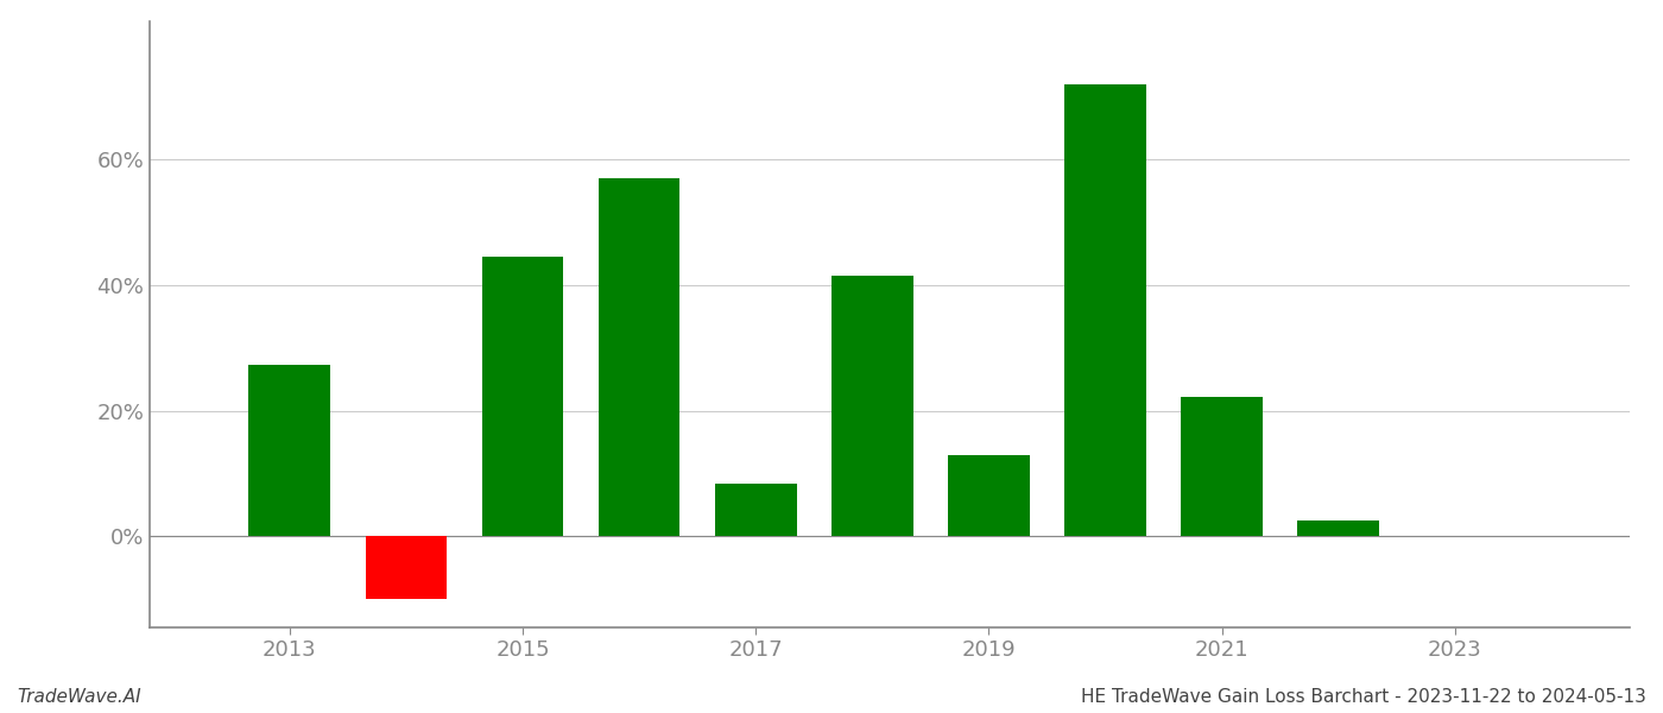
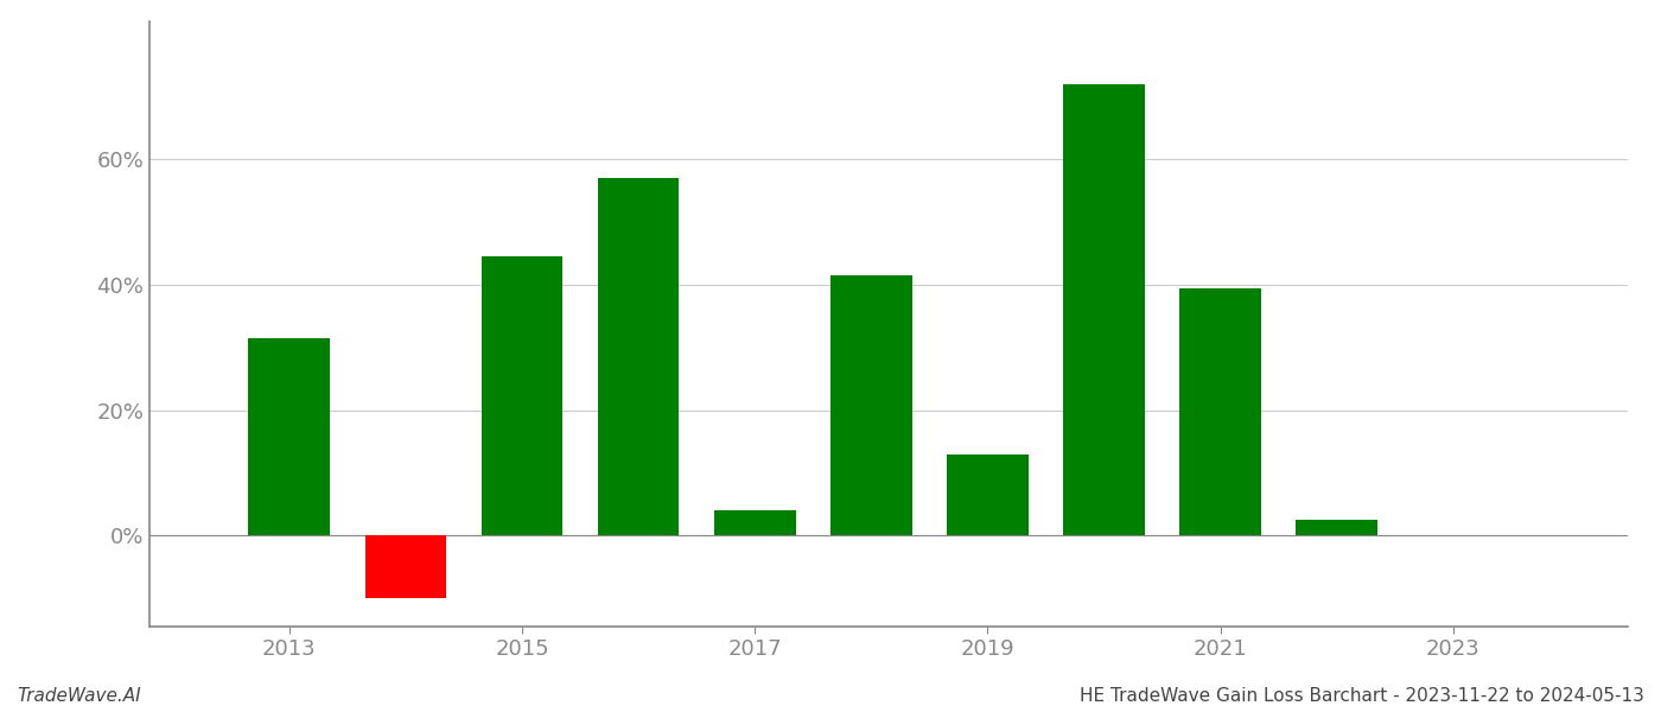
2013: 27.4% -> 31.5%
2017: 8.4% -> 4.0%
2021: 22.2% -> 39.5%
